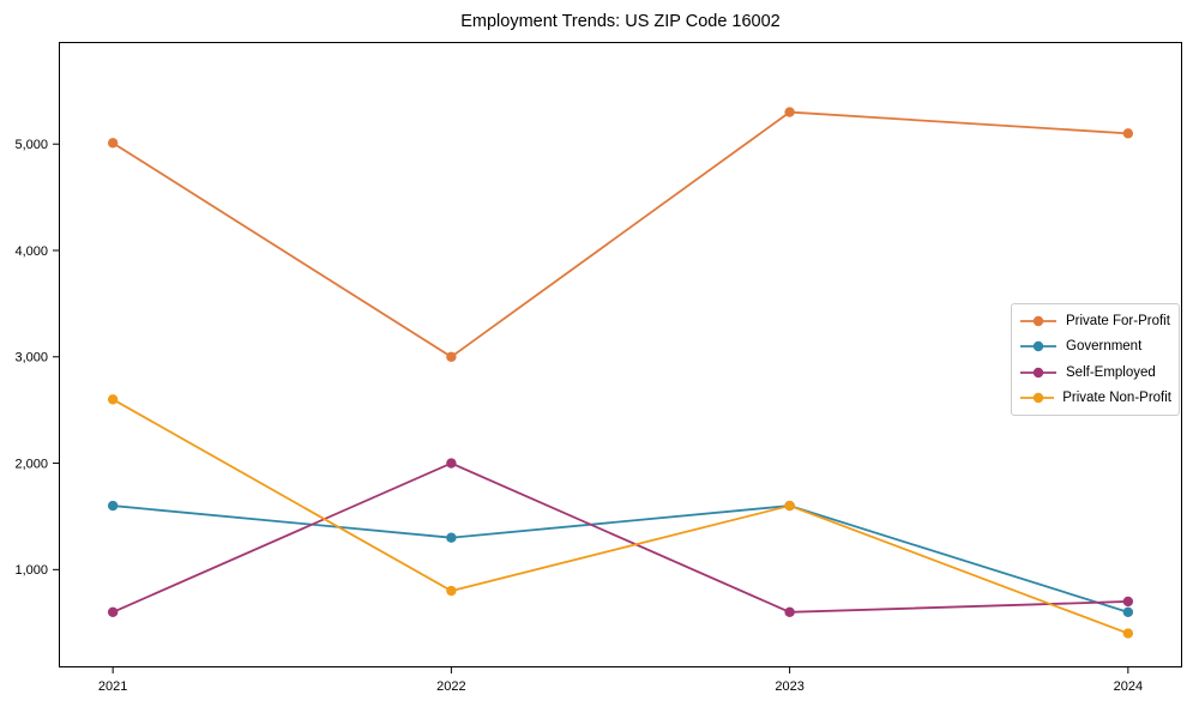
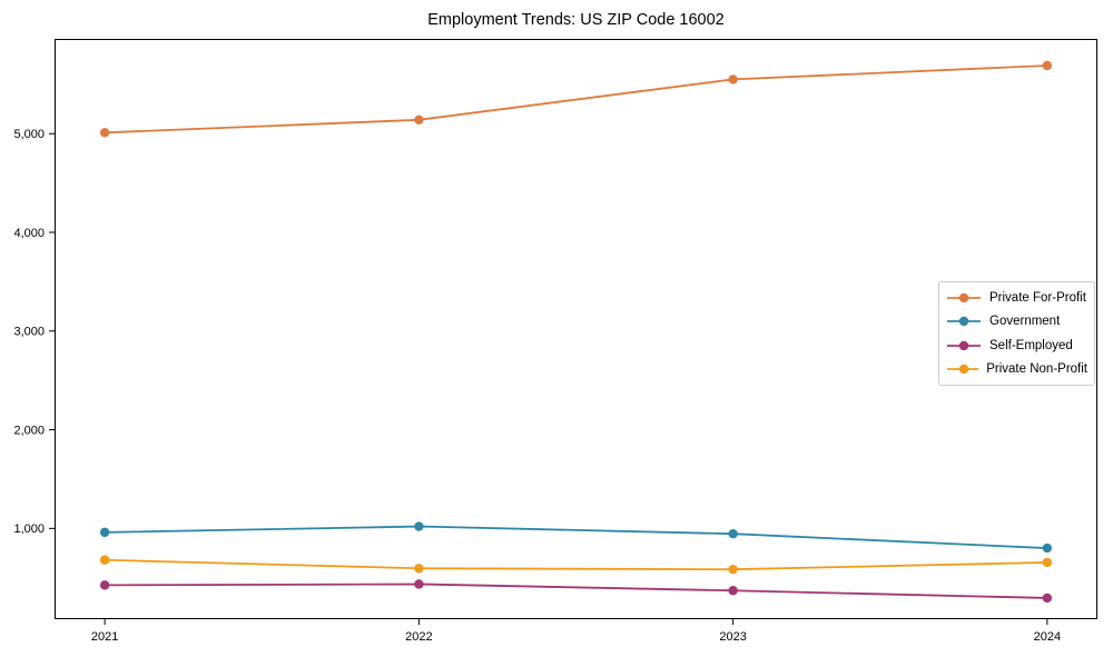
Government/2021: 1600 -> 1000
Self-Employed/2021: 600 -> 400
Private Non-Profit/2021: 2600 -> 700
Private For-Profit/2022: 3000 -> 5100
Government/2022: 1300 -> 1000
Self-Employed/2022: 2000 -> 400
Private Non-Profit/2022: 800 -> 600
Private For-Profit/2023: 5300 -> 5600
Government/2023: 1600 -> 900
Self-Employed/2023: 600 -> 400
Private Non-Profit/2023: 1600 -> 600
Private For-Profit/2024: 5100 -> 5700
Government/2024: 600 -> 800
Self-Employed/2024: 700 -> 300
Private Non-Profit/2024: 400 -> 700
